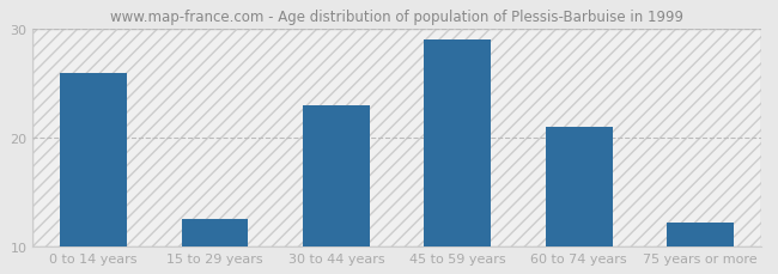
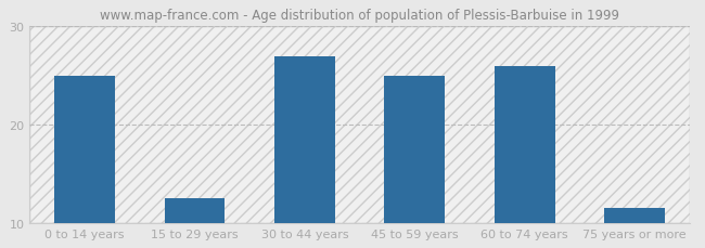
0 to 14 years: 26.0 -> 25.0
30 to 44 years: 23.0 -> 27.0
45 to 59 years: 29.0 -> 25.0
60 to 74 years: 21.0 -> 26.0
75 years or more: 12.2 -> 11.5
